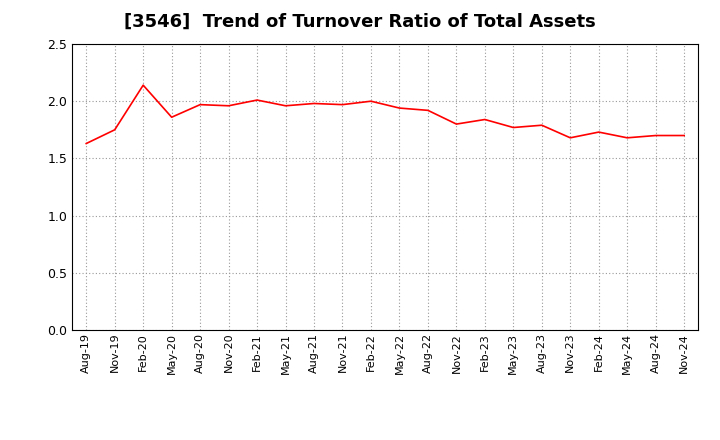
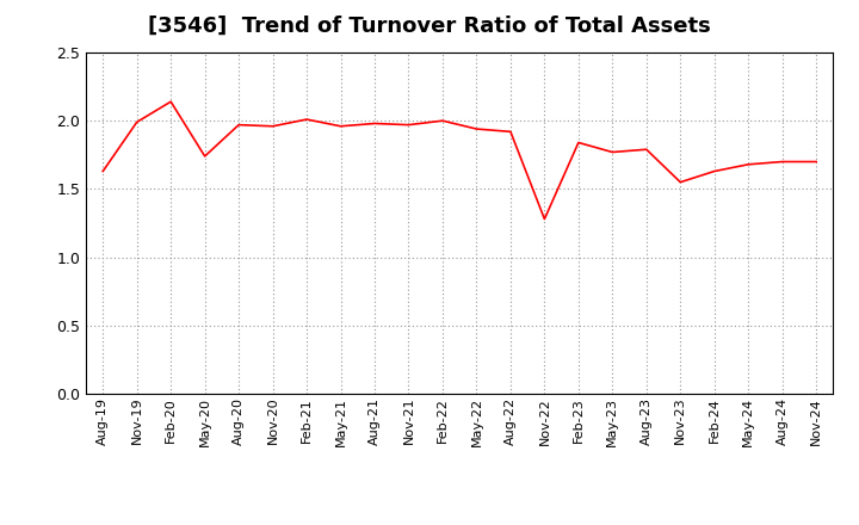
Nov-19: 1.75 -> 1.99
May-20: 1.86 -> 1.74
Nov-22: 1.80 -> 1.28
Nov-23: 1.68 -> 1.55
Feb-24: 1.73 -> 1.63
